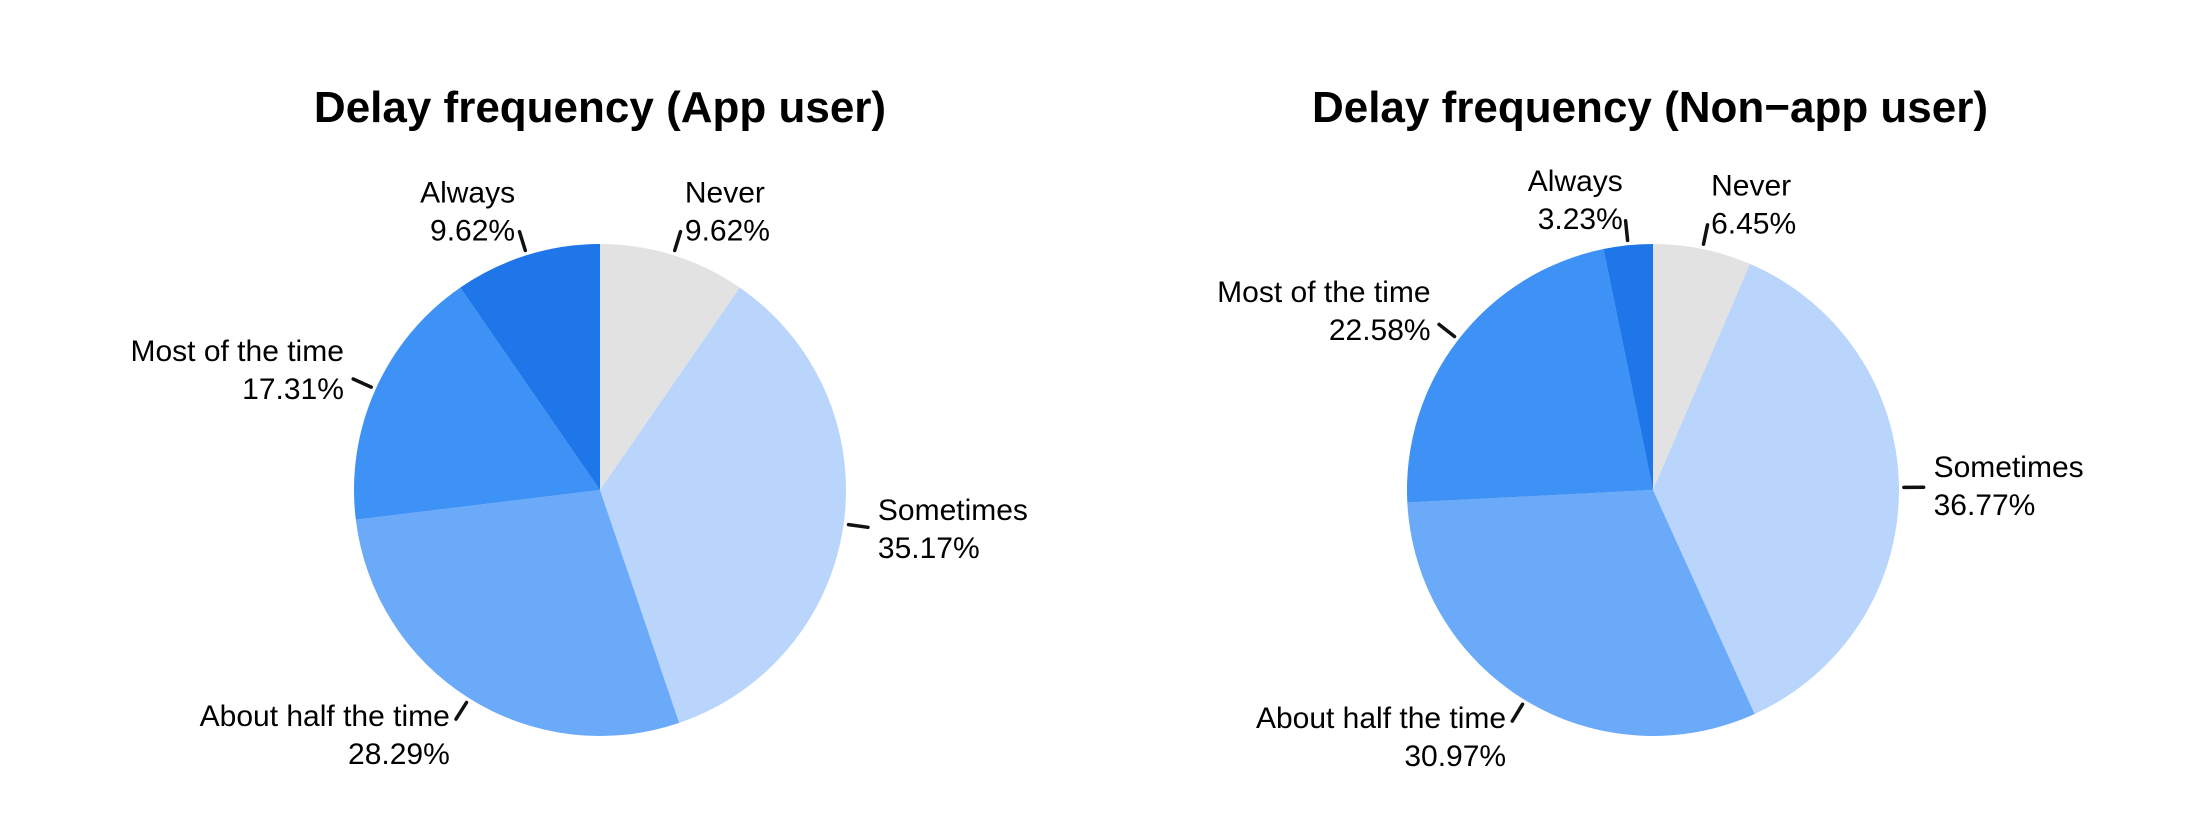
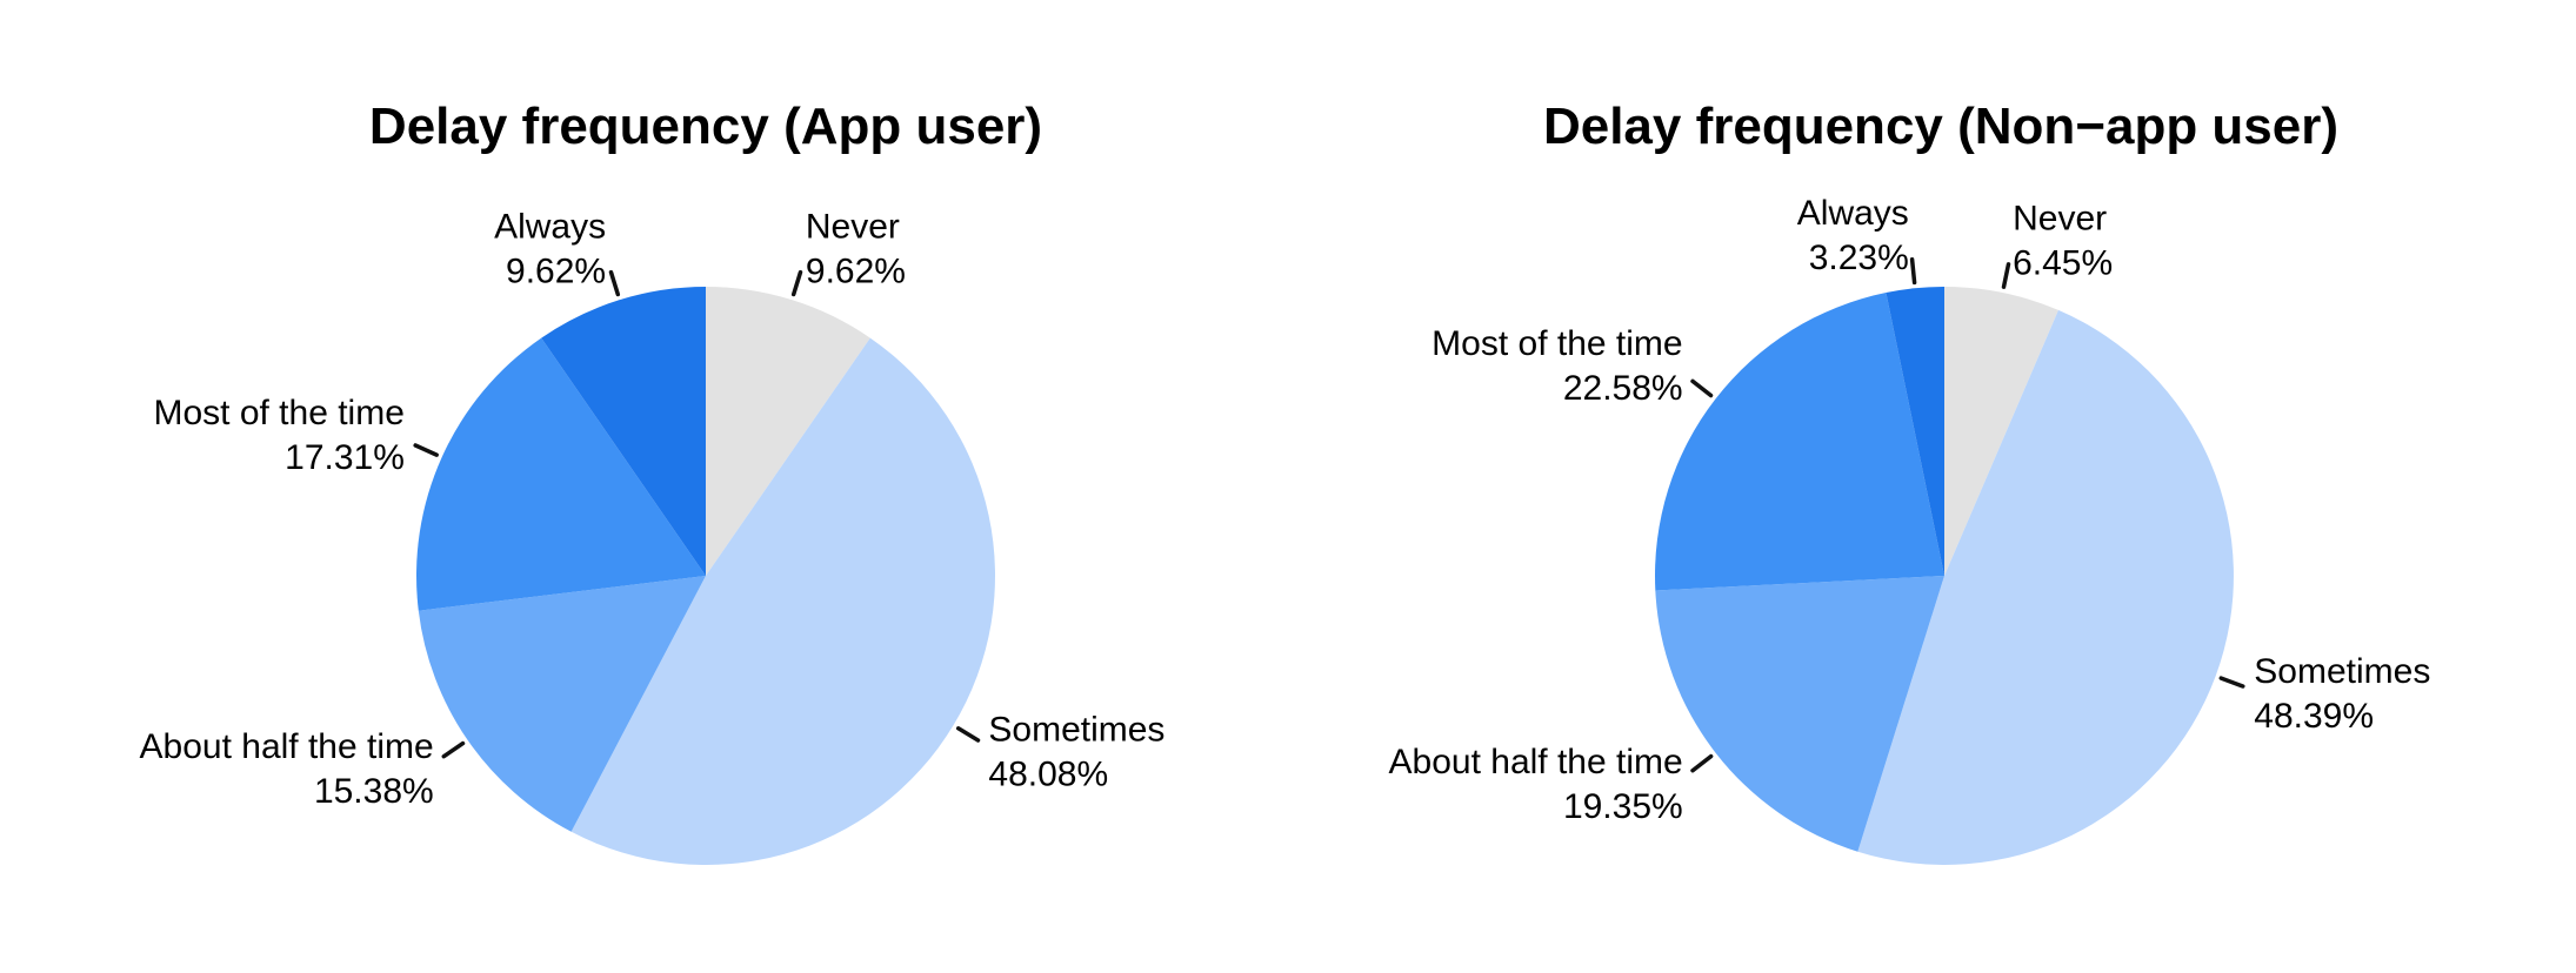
Delay frequency (App user)/Sometimes: 35.17% -> 48.08%
Delay frequency (App user)/About half the time: 28.29% -> 15.38%
Delay frequency (Non−app user)/Sometimes: 36.77% -> 48.39%
Delay frequency (Non−app user)/About half the time: 30.97% -> 19.35%
